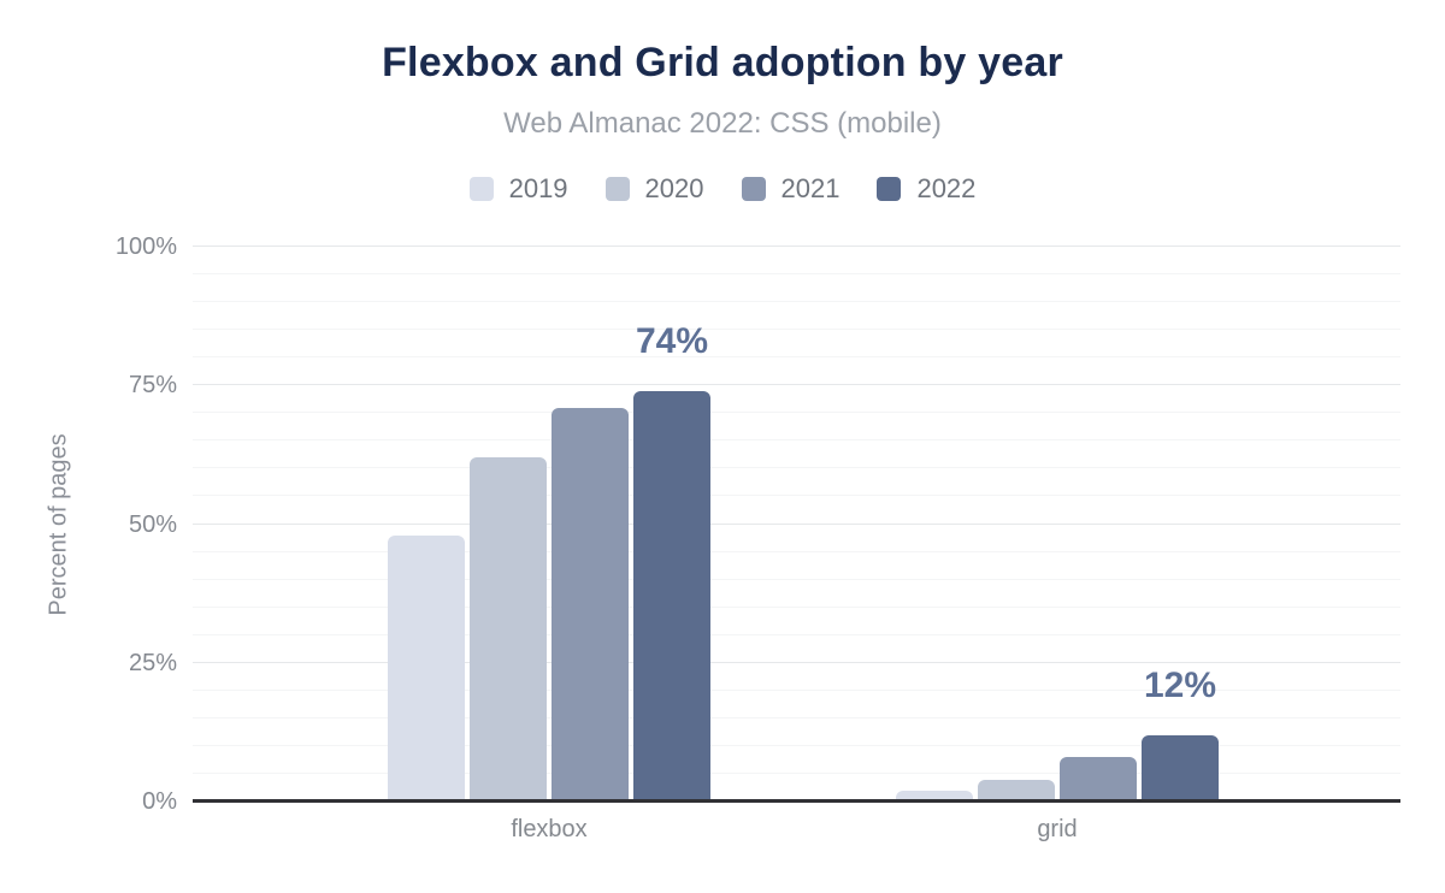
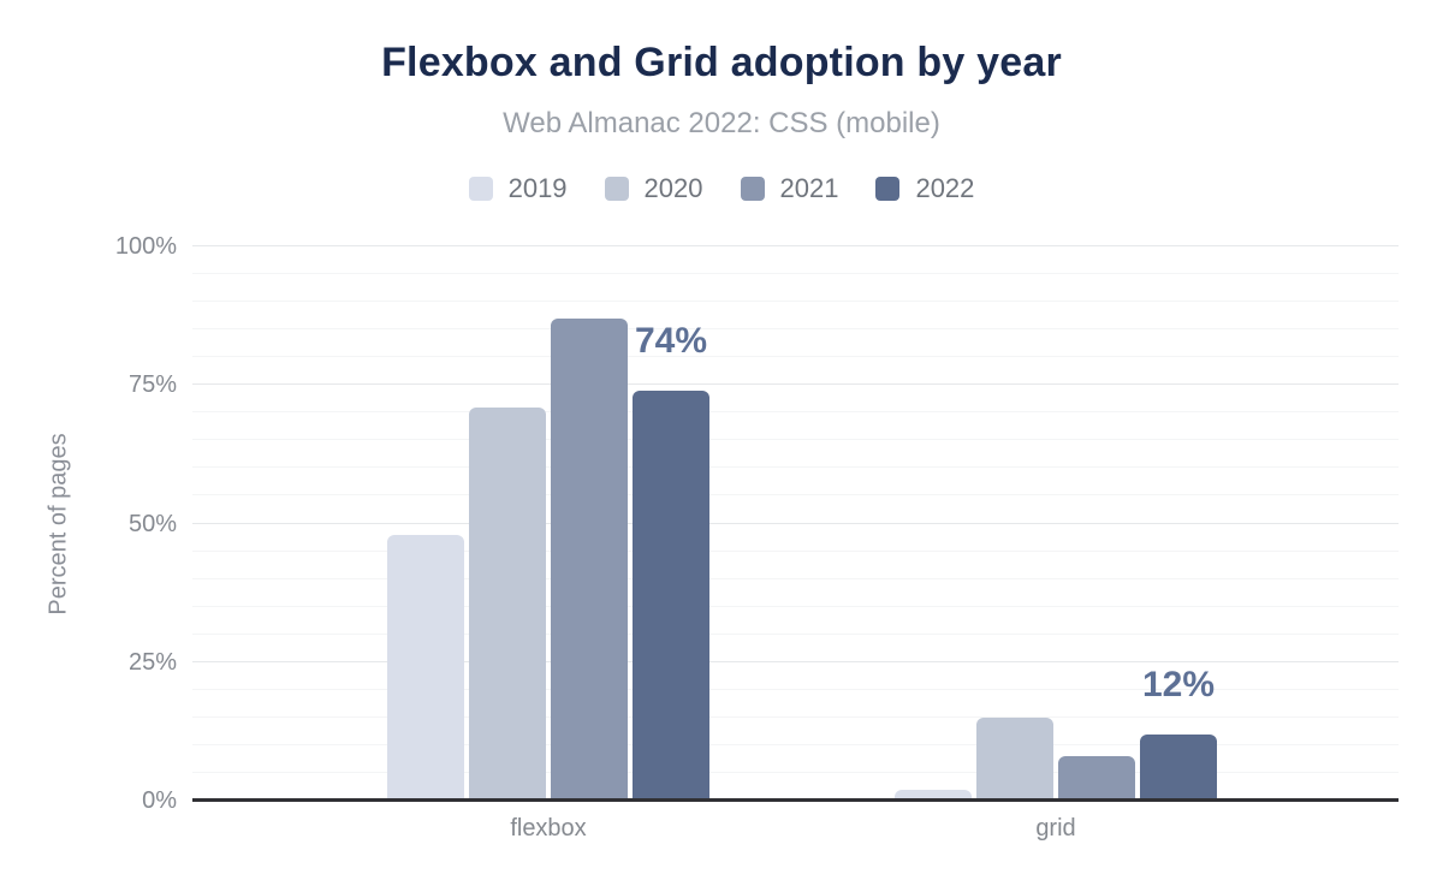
2020/flexbox: 62% -> 71%
2021/flexbox: 71% -> 87%
2020/grid: 4% -> 15%
